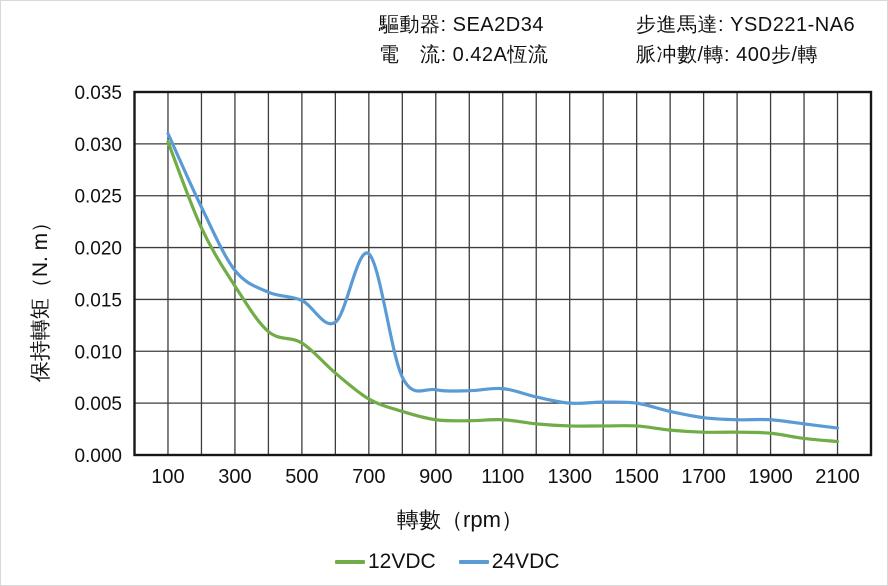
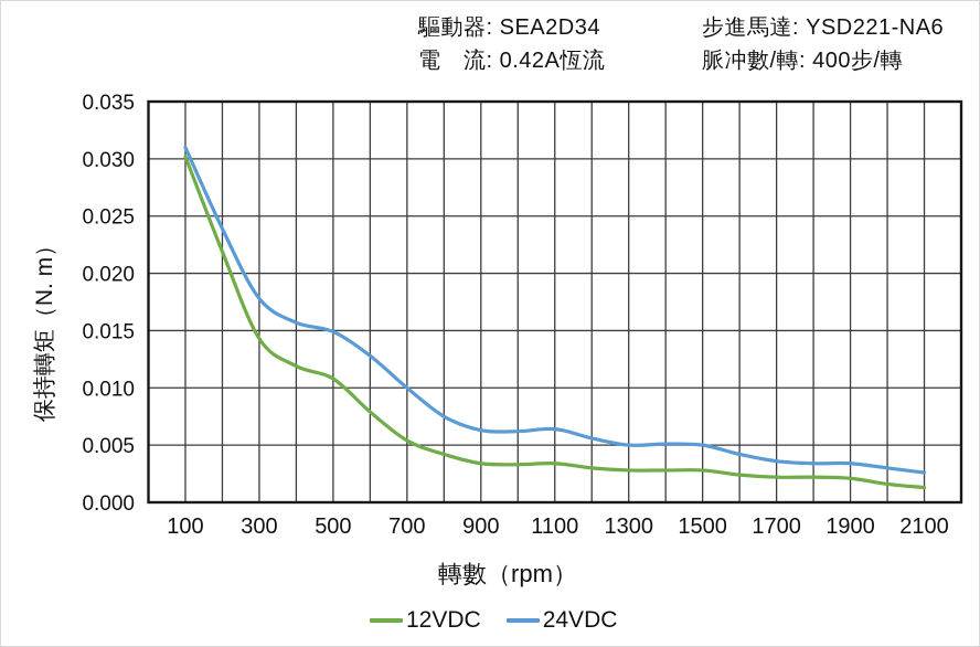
12VDC/300: 0.0163 -> 0.0143
24VDC/700: 0.0194 -> 0.0100
